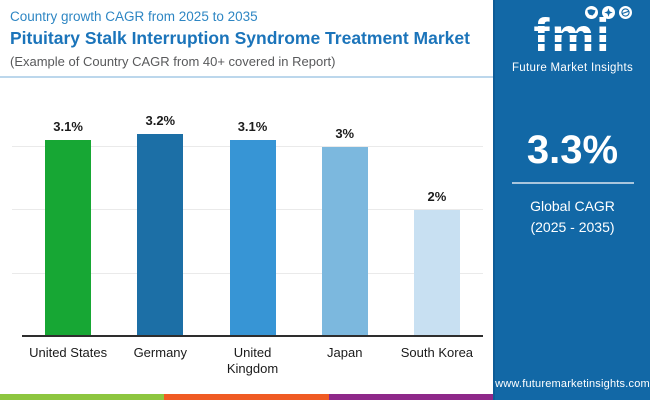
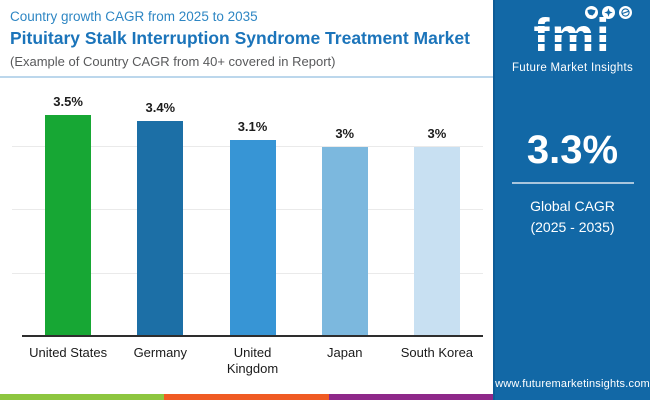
United States: 3.1% -> 3.5%
Germany: 3.2% -> 3.4%
South Korea: 2% -> 3%
